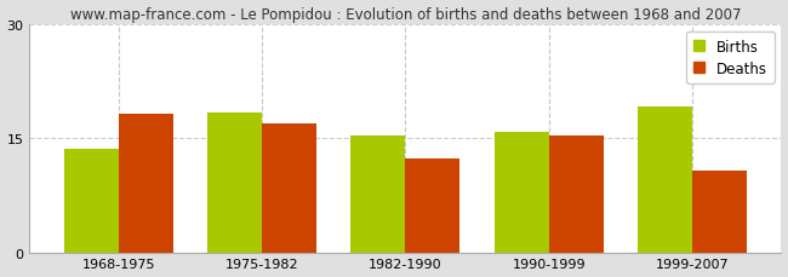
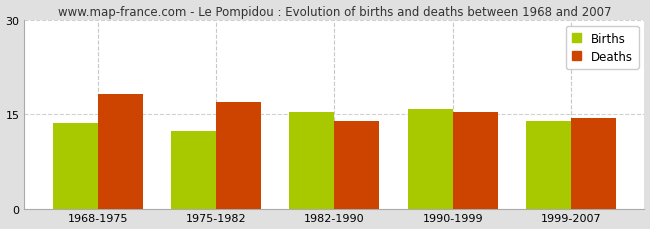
Births/1975-1982: 18.4 -> 12.3
Deaths/1982-1990: 12.4 -> 13.9
Births/1999-2007: 19.2 -> 13.9
Deaths/1999-2007: 10.8 -> 14.4
